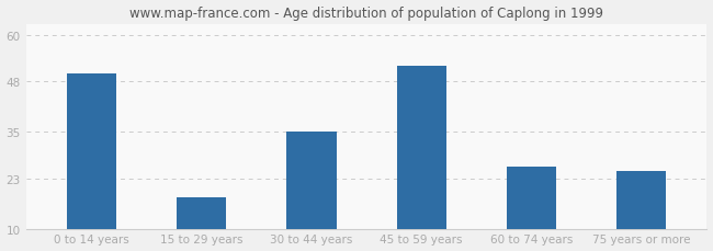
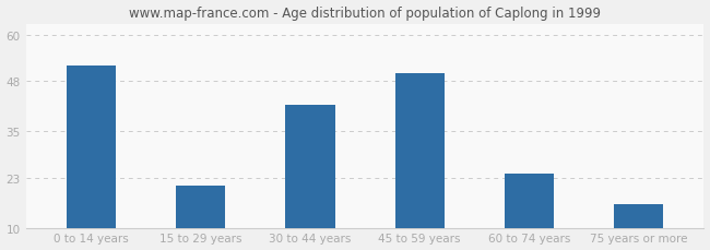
0 to 14 years: 50 -> 52
15 to 29 years: 18 -> 21
30 to 44 years: 35 -> 42
45 to 59 years: 52 -> 50
60 to 74 years: 26 -> 24
75 years or more: 25 -> 16
